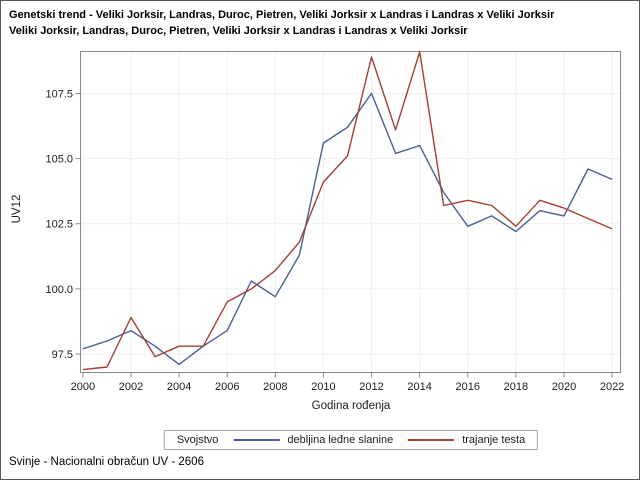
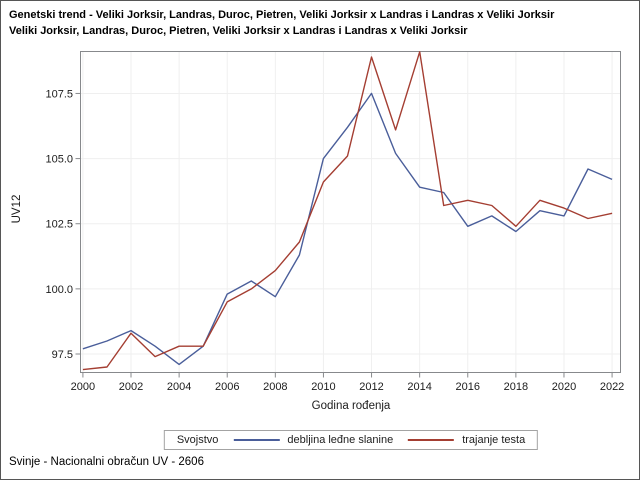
trajanje testa/2002: 98.9 -> 98.3
debljina leđne slanine/2006: 98.4 -> 99.8
debljina leđne slanine/2010: 105.6 -> 105.0
debljina leđne slanine/2014: 105.5 -> 103.9
trajanje testa/2022: 102.3 -> 102.9
